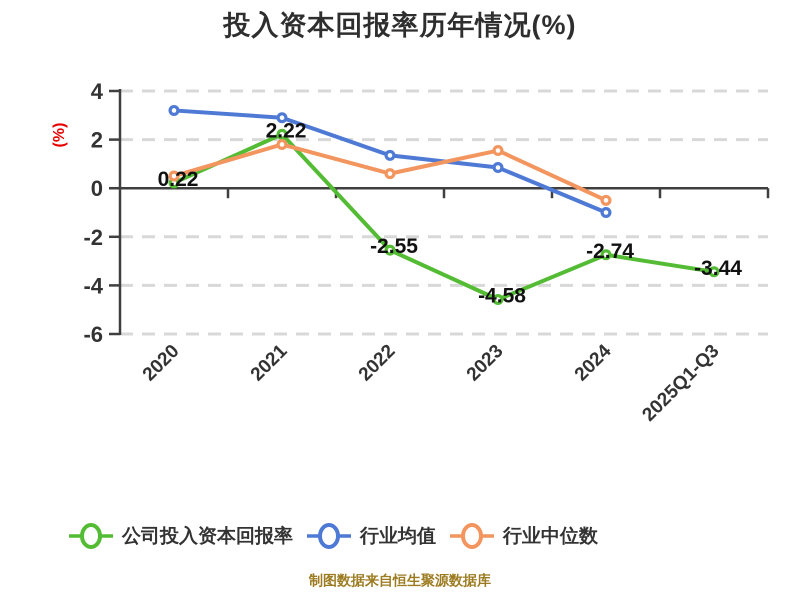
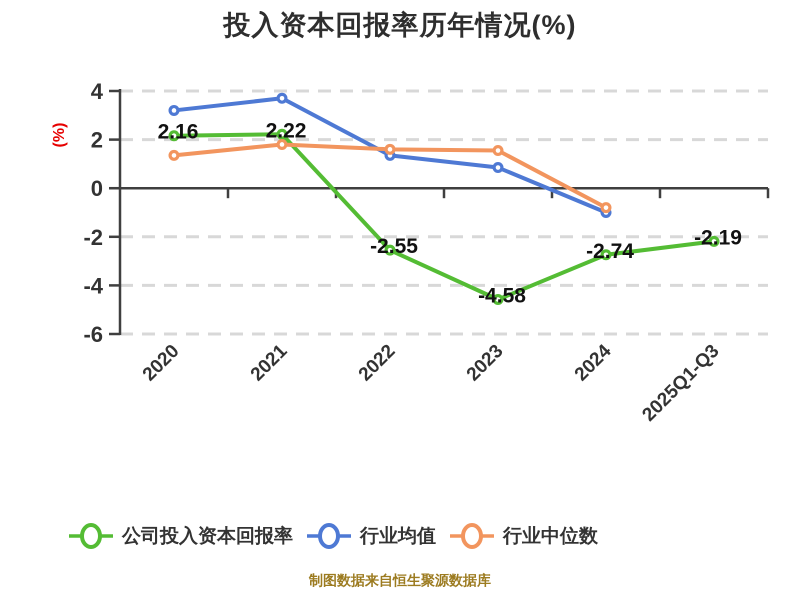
公司投入资本回报率/2020: 0.22 -> 2.16
行业中位数/2020: 0.5 -> 1.4
行业均值/2021: 2.9 -> 3.7
行业中位数/2022: 0.6 -> 1.6
行业中位数/2024: -0.5 -> -0.8
公司投入资本回报率/2025Q1-Q3: -3.44 -> -2.19
